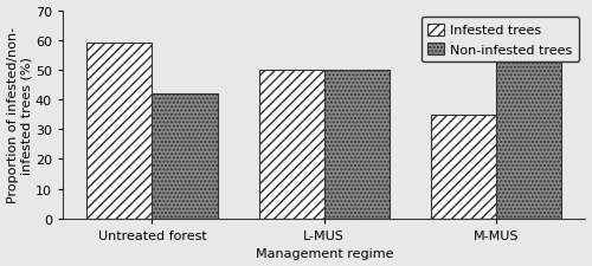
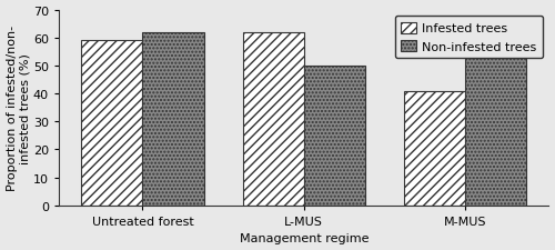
Non-infested trees/Untreated forest: 42 -> 62
Infested trees/L-MUS: 50 -> 62
Infested trees/M-MUS: 35 -> 41
